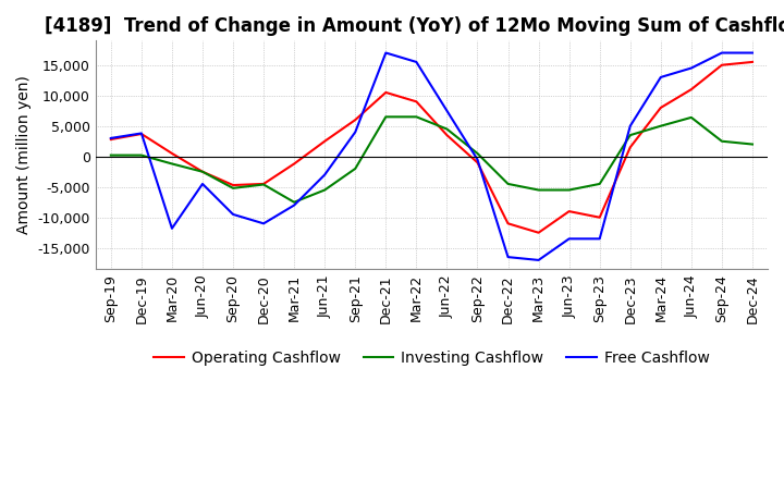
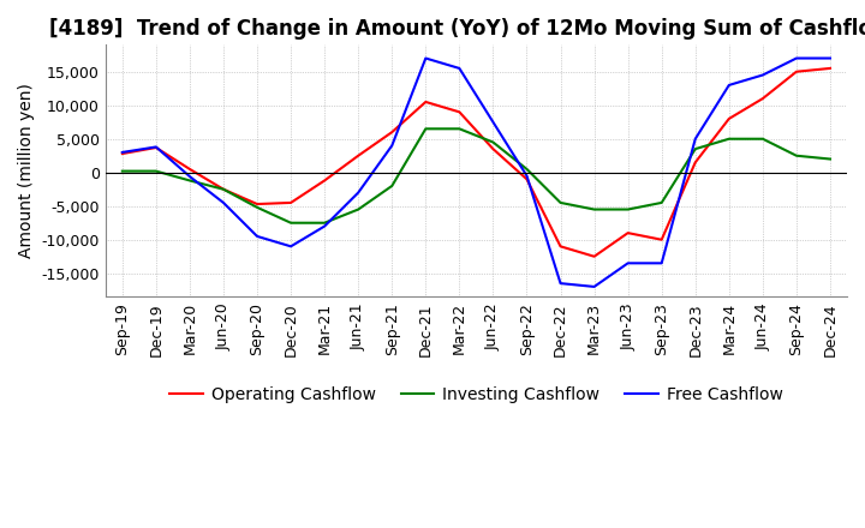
Free Cashflow/Mar-20: -11,800 -> -600
Investing Cashflow/Dec-20: -4,600 -> -7,500
Investing Cashflow/Jun-24: 6,400 -> 5,000
